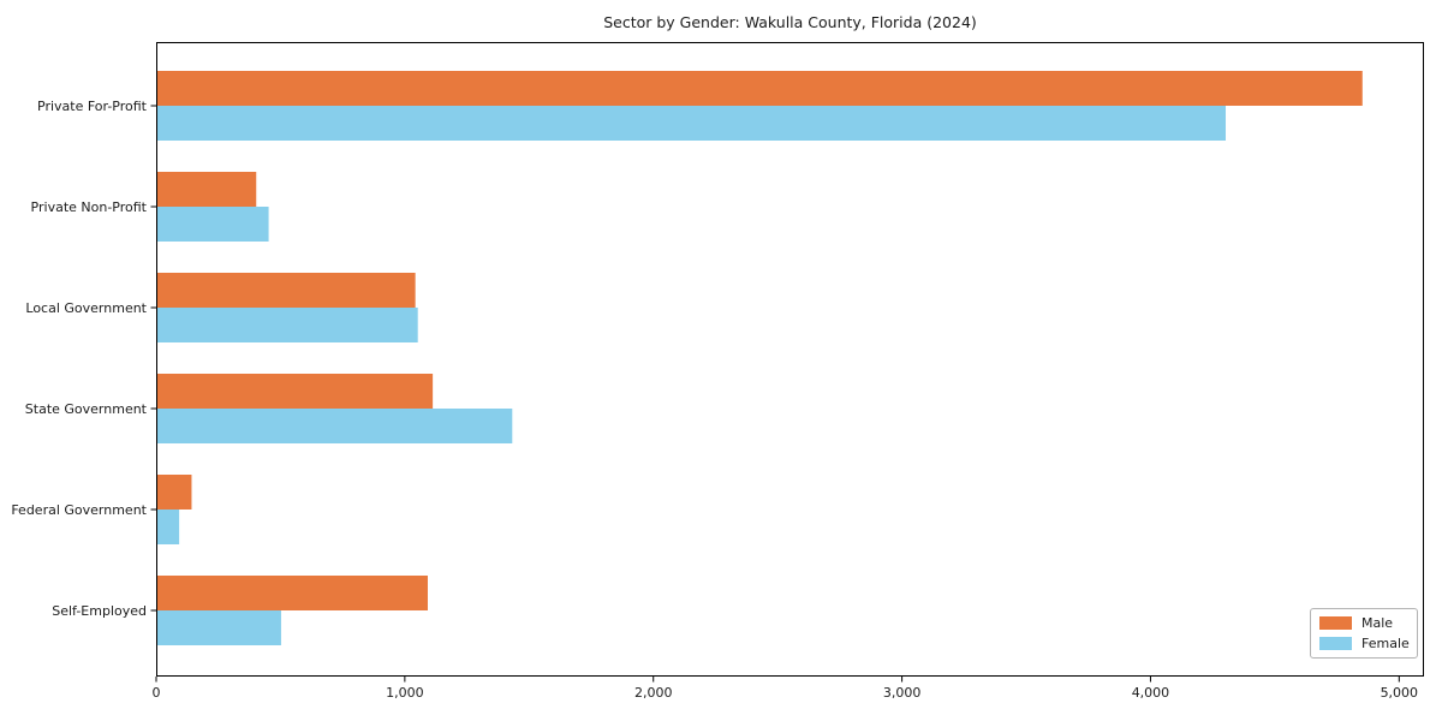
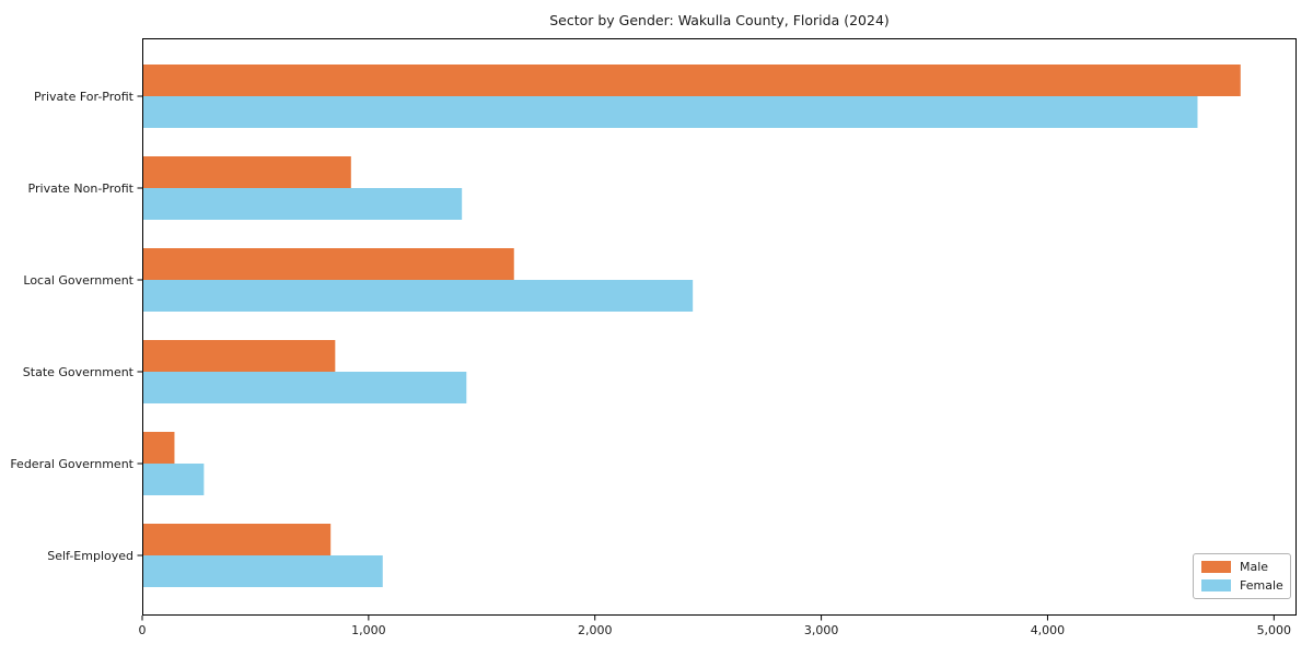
Female/Private For-Profit: 4300 -> 4660
Male/Private Non-Profit: 400 -> 920
Female/Private Non-Profit: 450 -> 1410
Male/Local Government: 1040 -> 1640
Female/Local Government: 1050 -> 2430
Male/State Government: 1110 -> 850
Female/Federal Government: 90 -> 270
Male/Self-Employed: 1090 -> 830
Female/Self-Employed: 500 -> 1060
